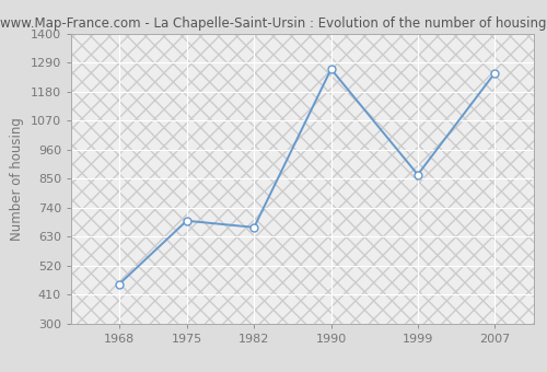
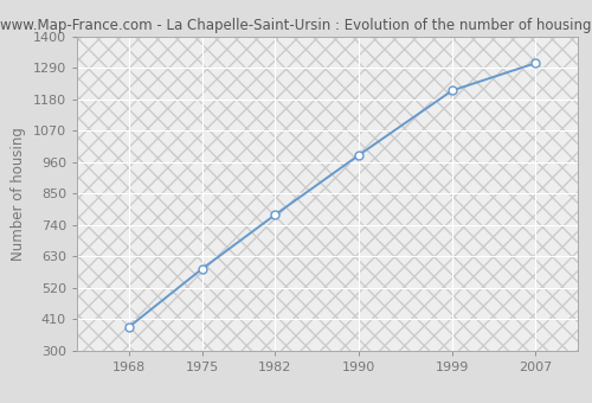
1968: 450 -> 383
1975: 690 -> 586
1982: 665 -> 775
1990: 1265 -> 983
1999: 865 -> 1210
2007: 1250 -> 1306
